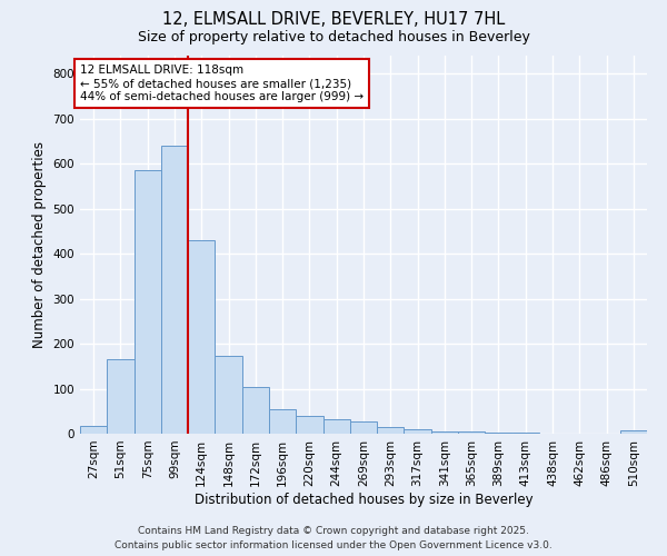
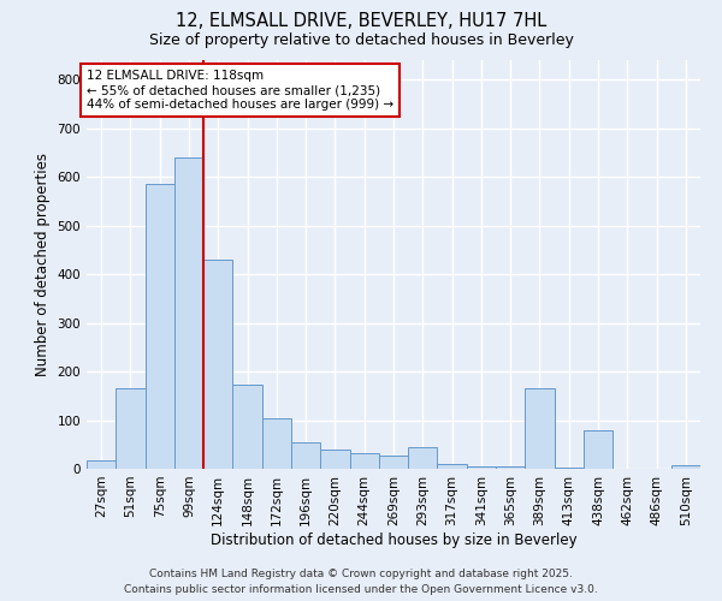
293sqm: 15 -> 45
389sqm: 2 -> 165
438sqm: 1 -> 80
